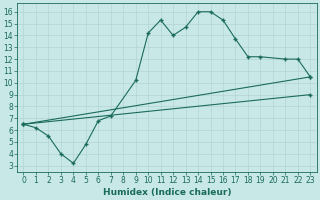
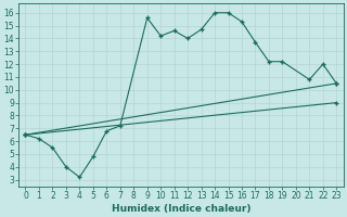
9: 10.2 -> 15.6
11: 15.3 -> 14.6
21: 12.0 -> 10.8
